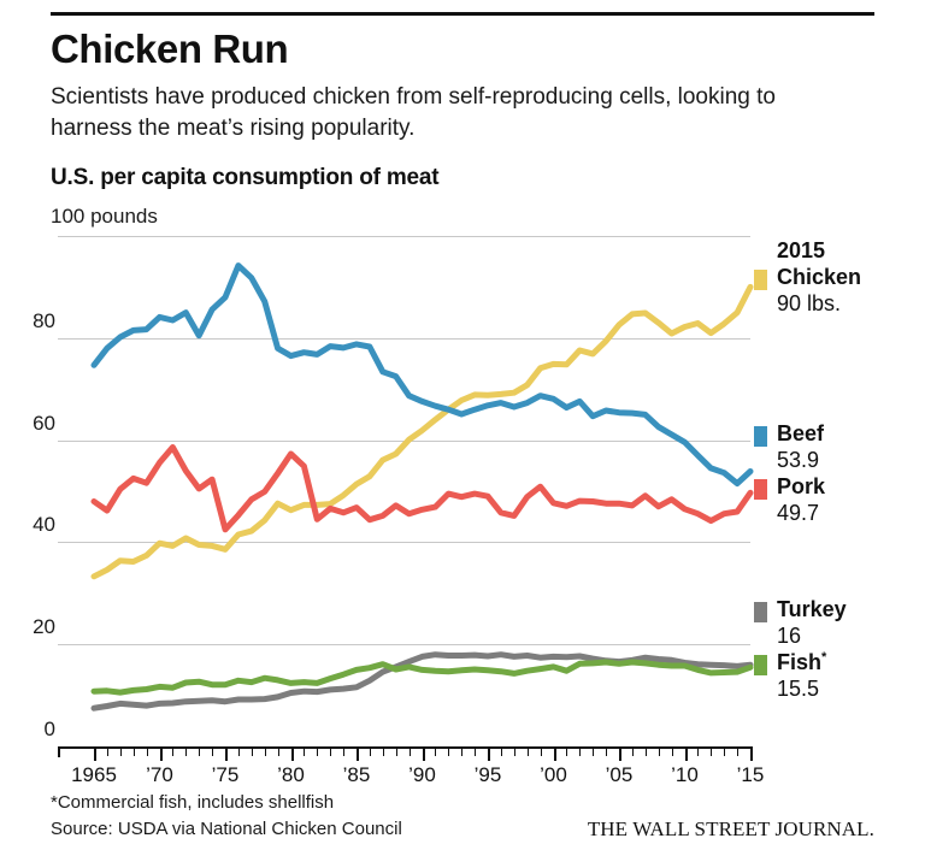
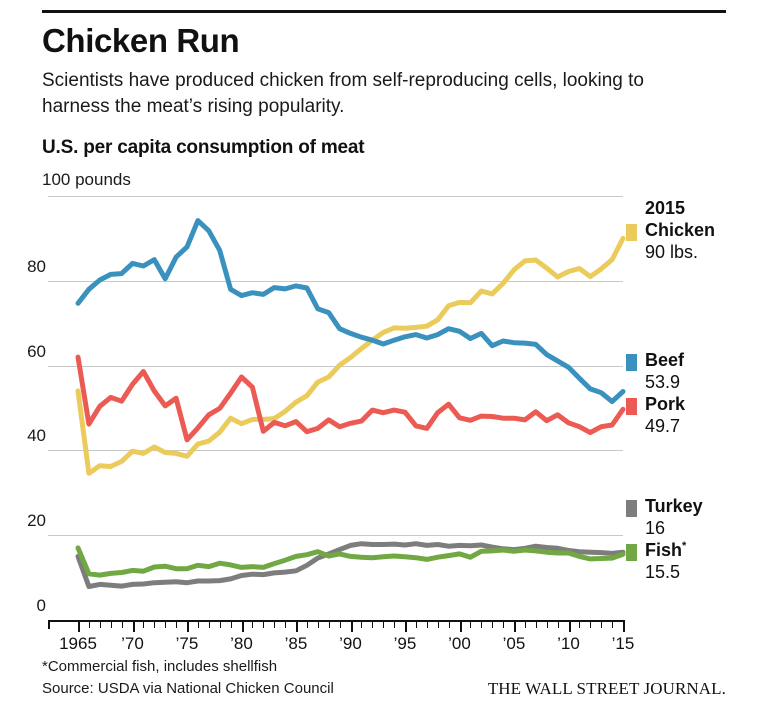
Chicken/1965: 33 -> 54
Pork/1965: 48 -> 62
Turkey/1965: 8 -> 15
Fish/1965: 11 -> 17
